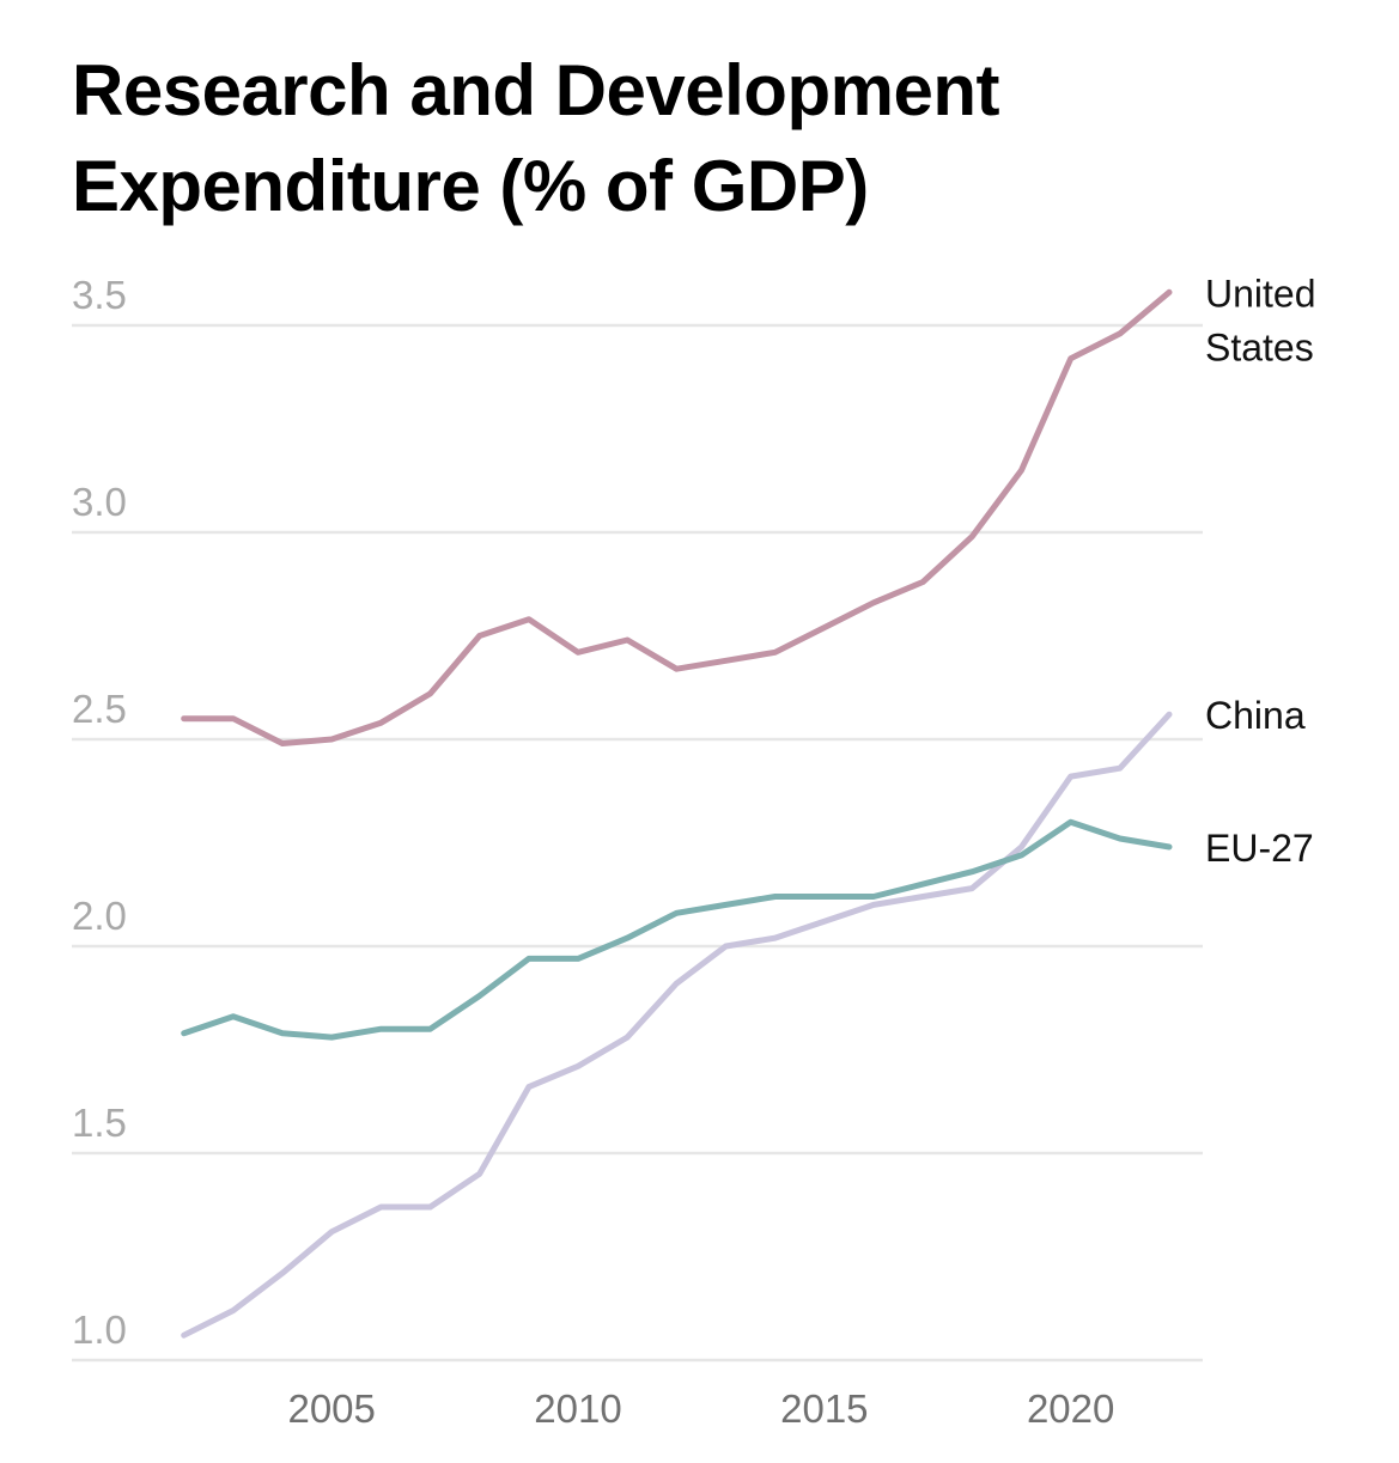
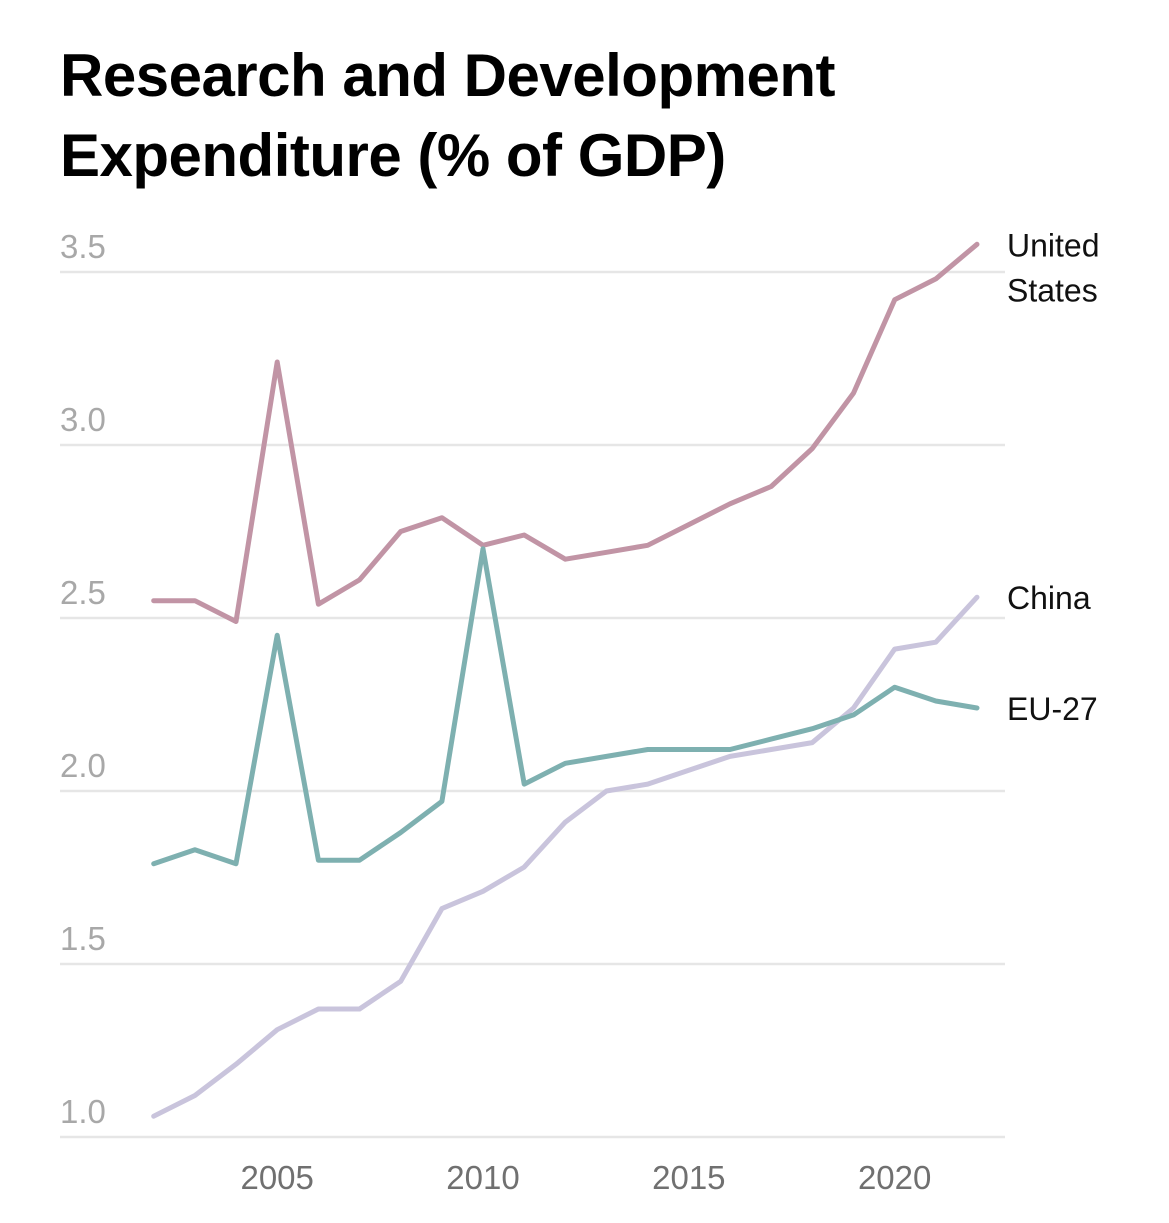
United States/2005: 2.50 -> 3.24
EU-27/2005: 1.78 -> 2.45
EU-27/2010: 1.97 -> 2.70
